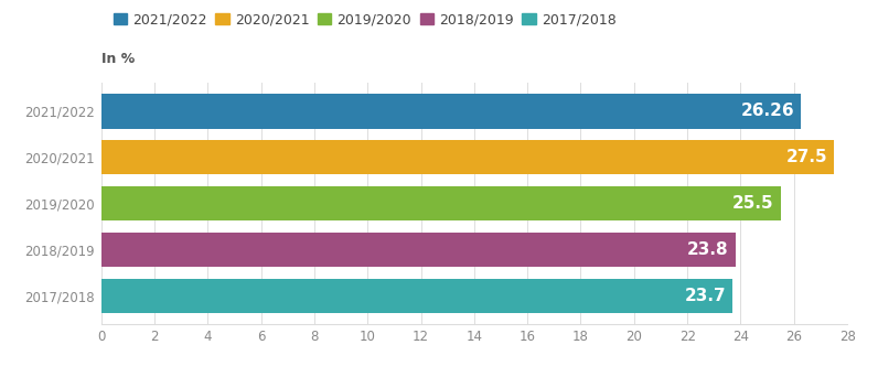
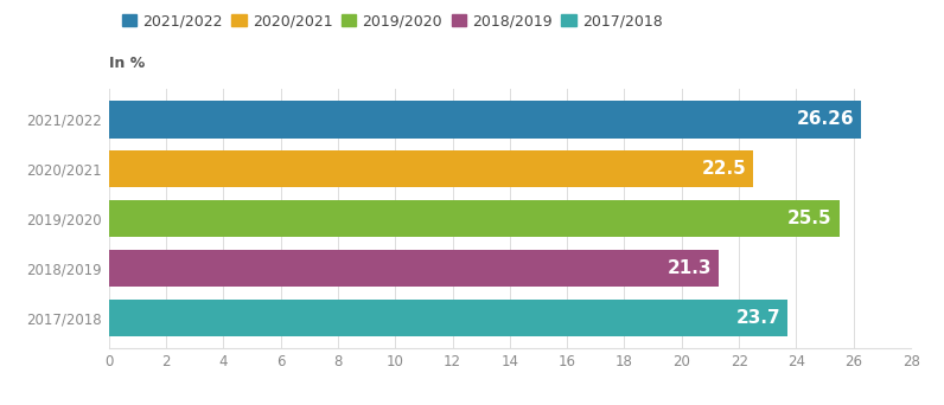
2020/2021: 27.5 -> 22.5
2018/2019: 23.8 -> 21.3
